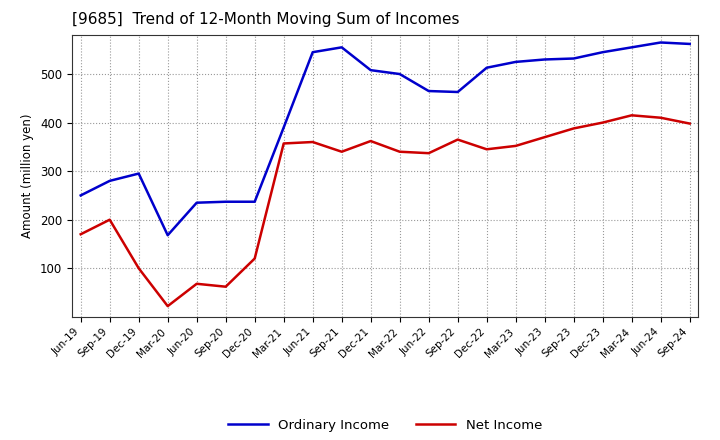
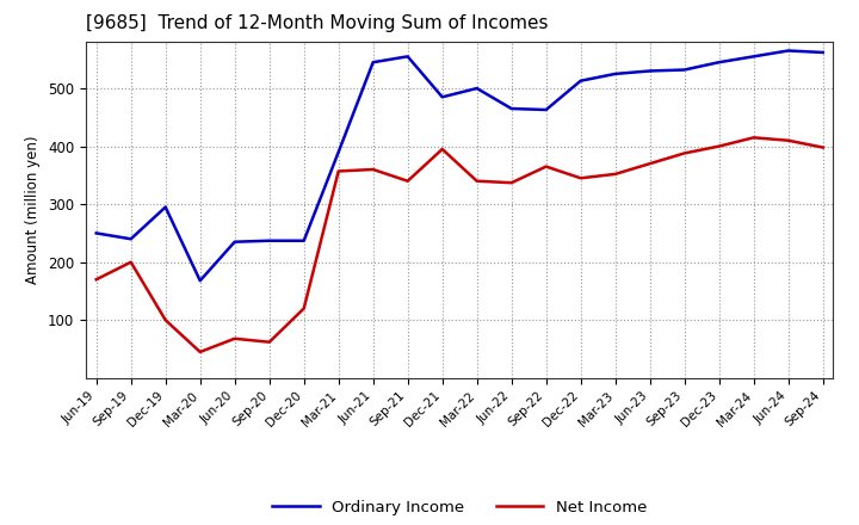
Ordinary Income/Sep-19: 280 -> 240
Net Income/Mar-20: 22 -> 45
Ordinary Income/Dec-21: 508 -> 485
Net Income/Dec-21: 362 -> 395
